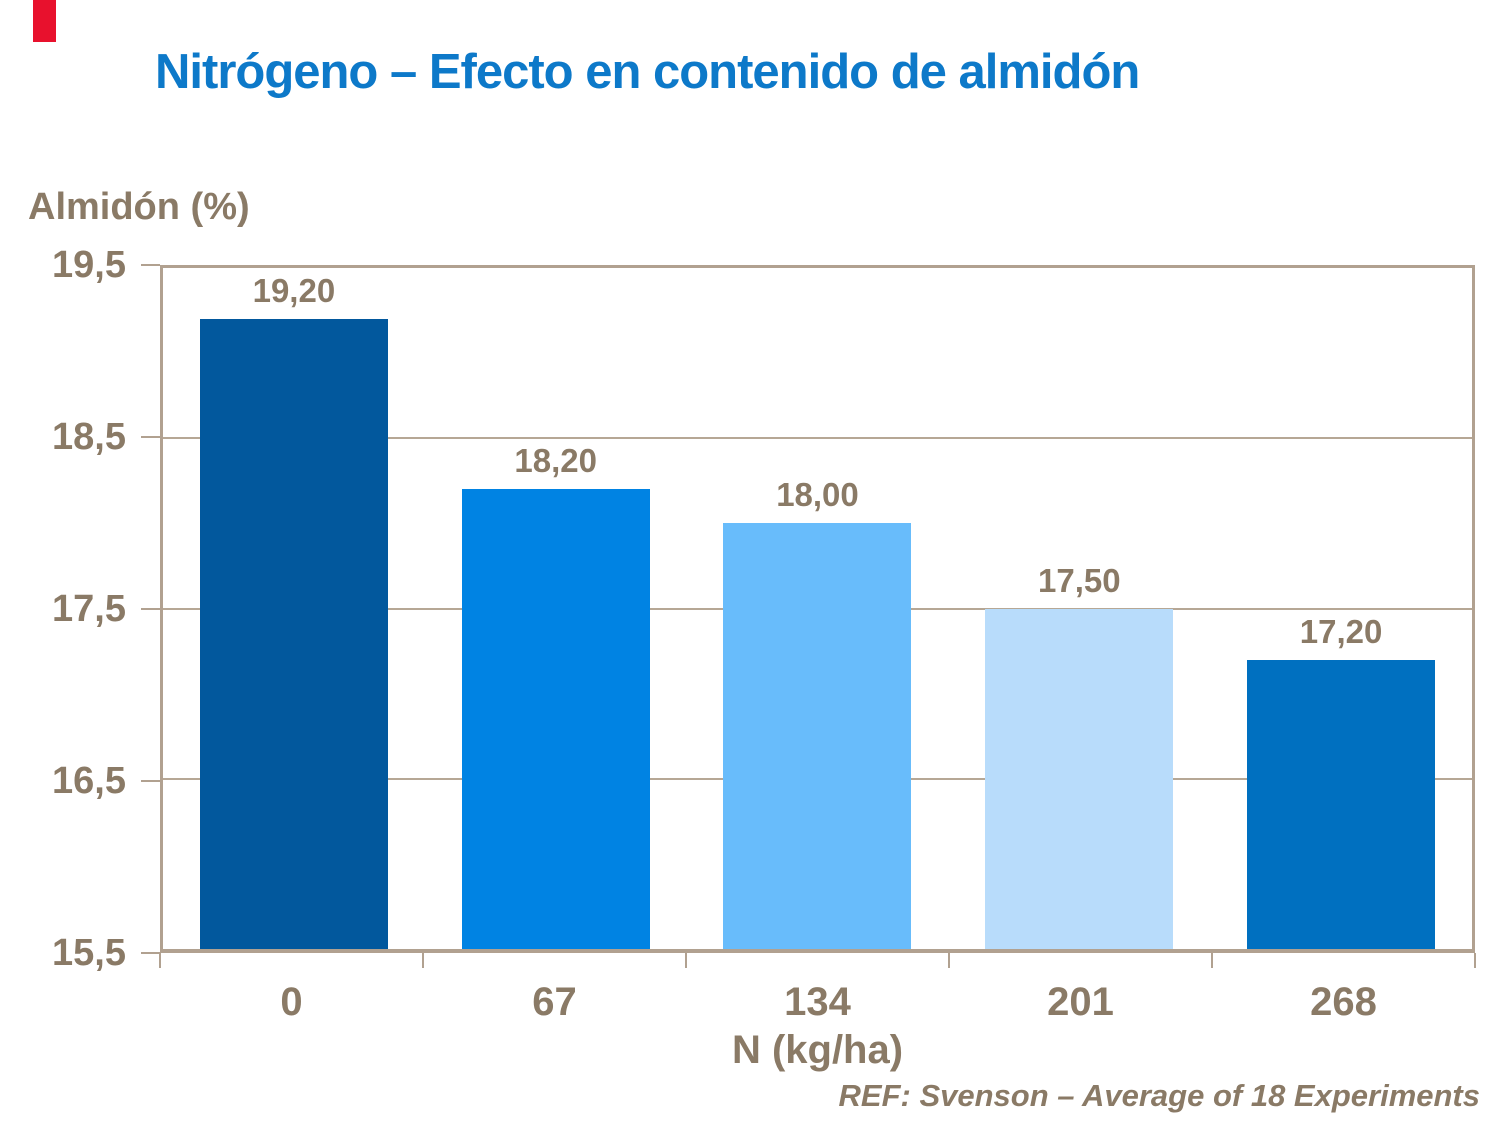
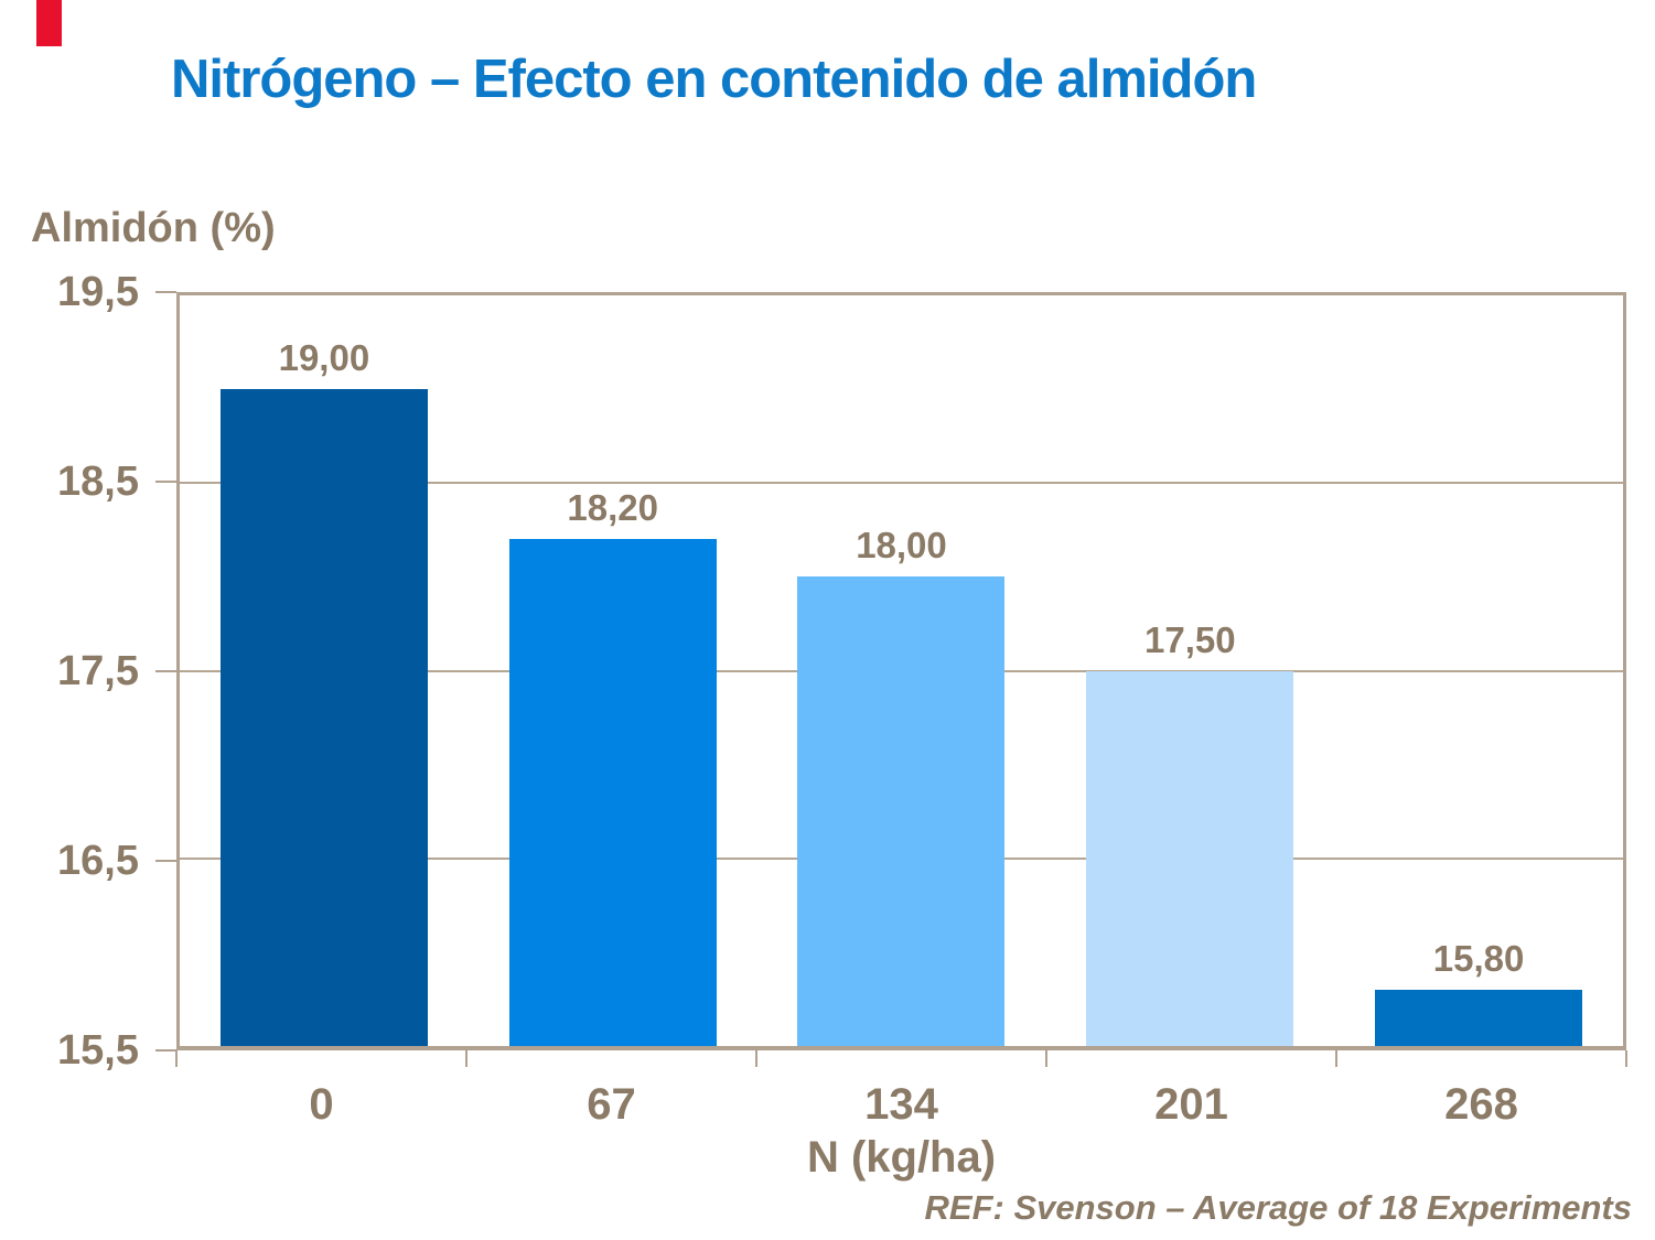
0: 19,20 -> 19,00
268: 17,20 -> 15,80
